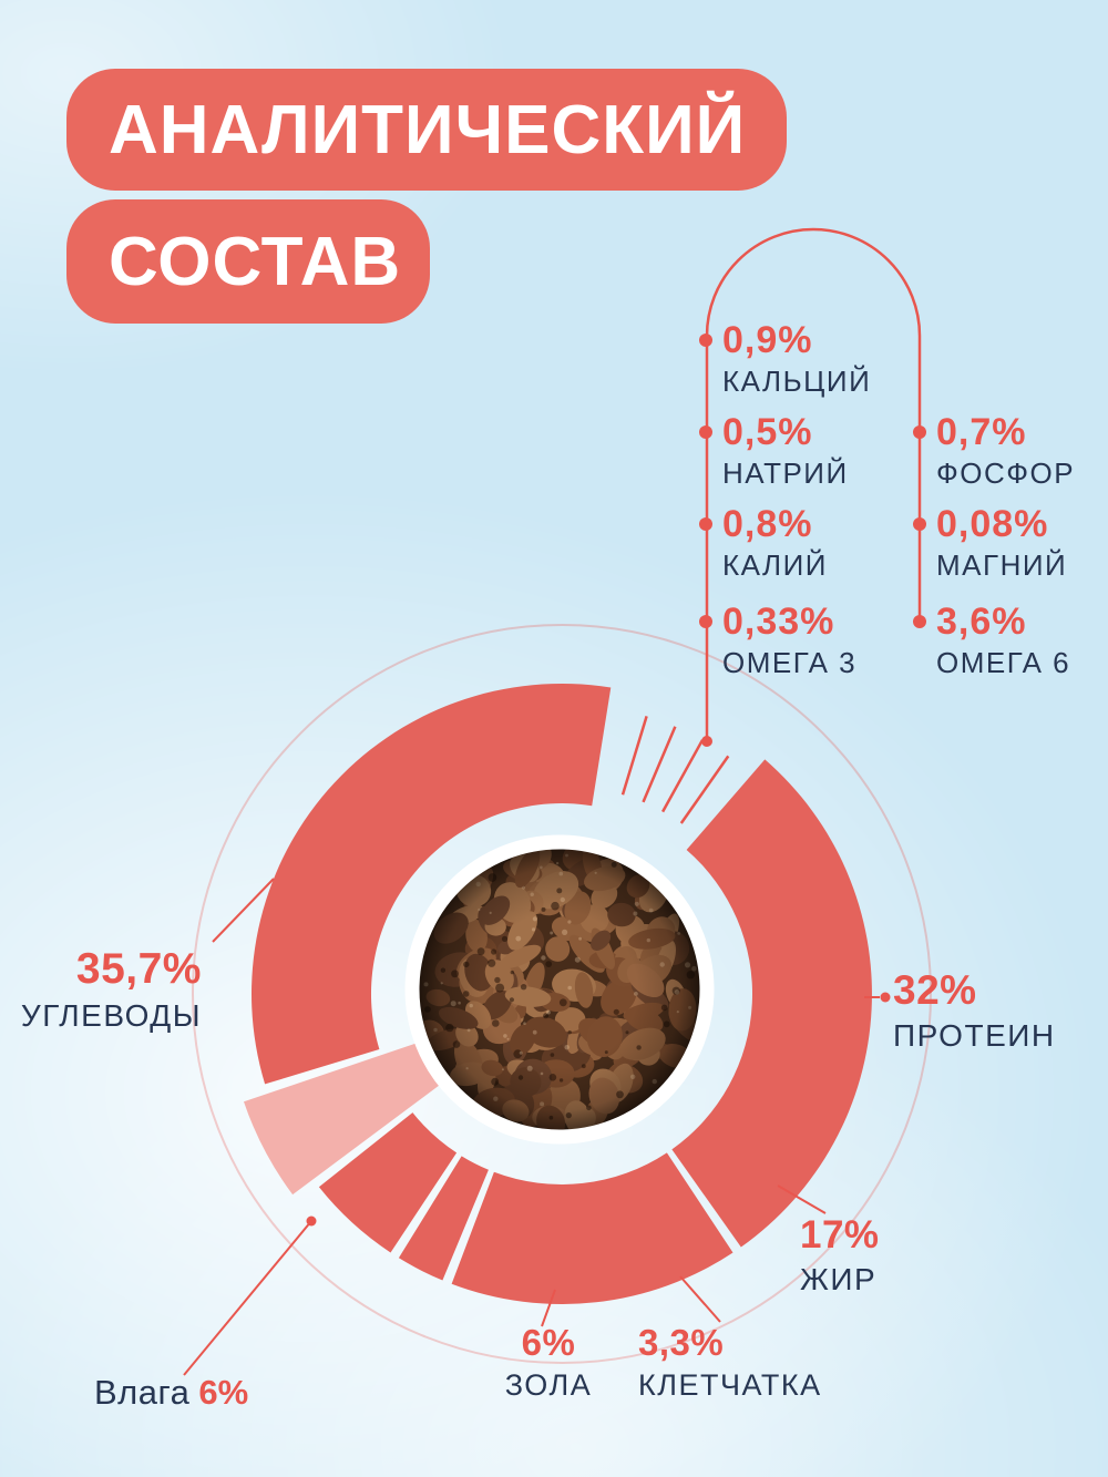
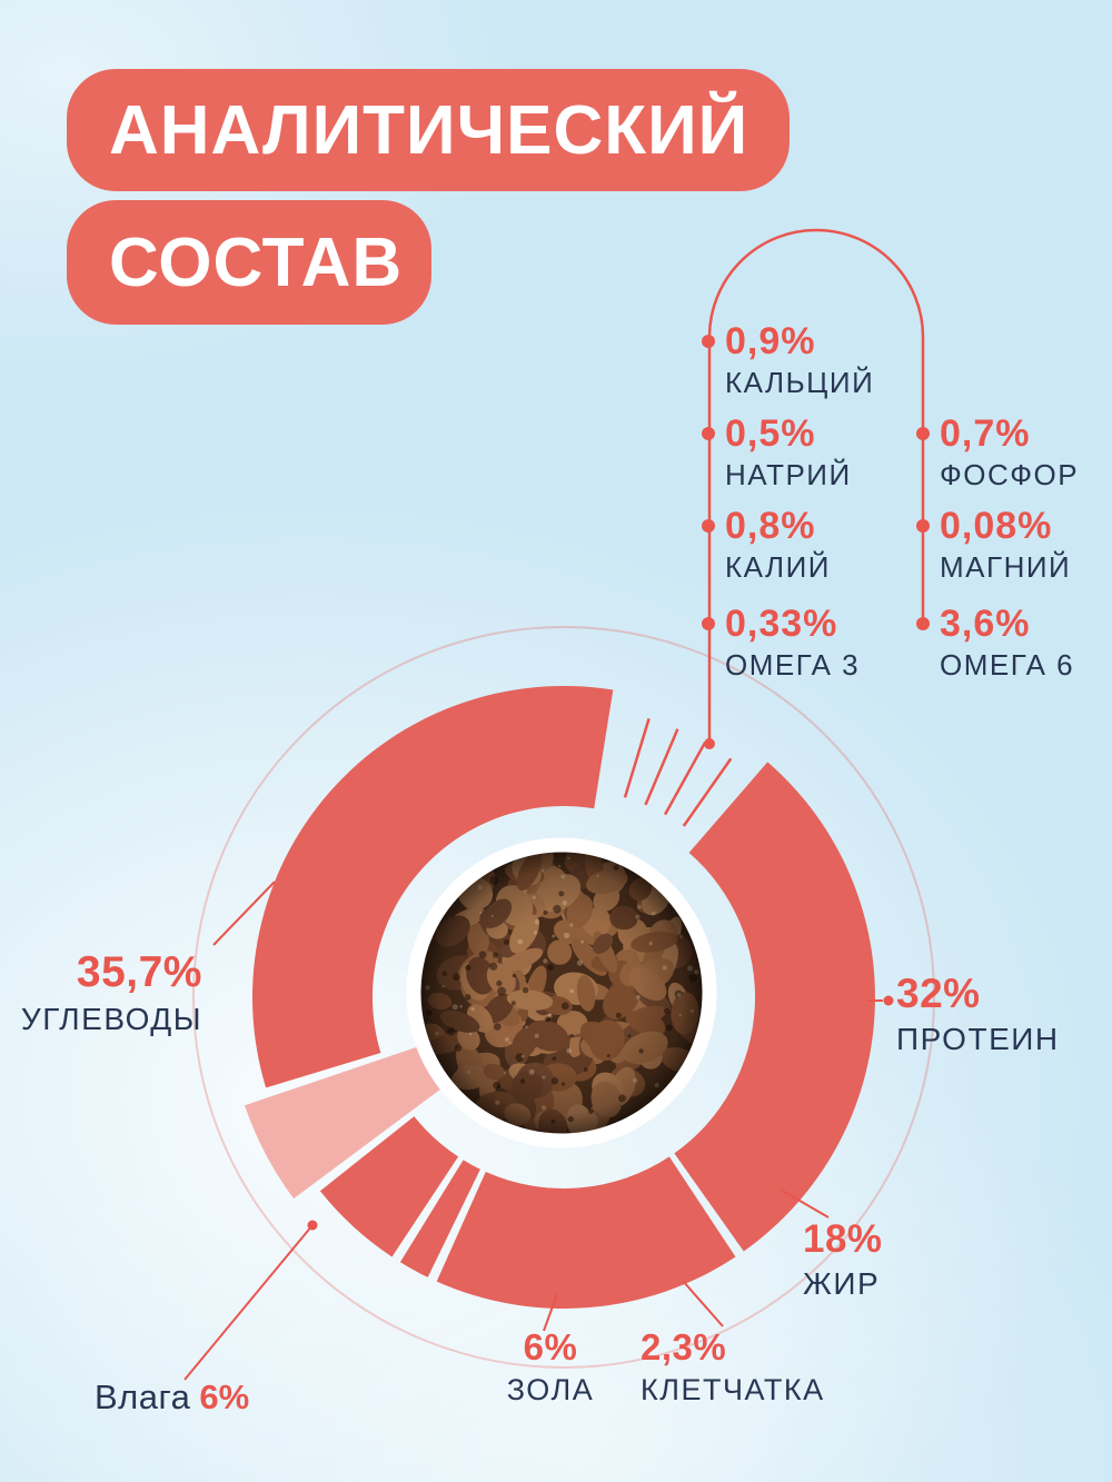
ЖИР: 17% -> 18%
КЛЕТЧАТКА: 3,3% -> 2,3%
